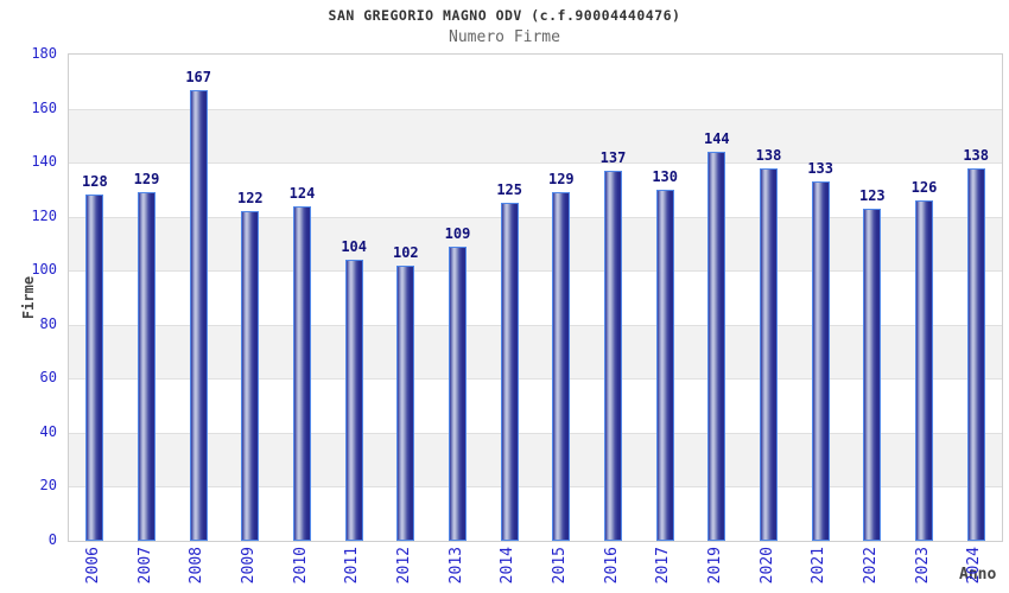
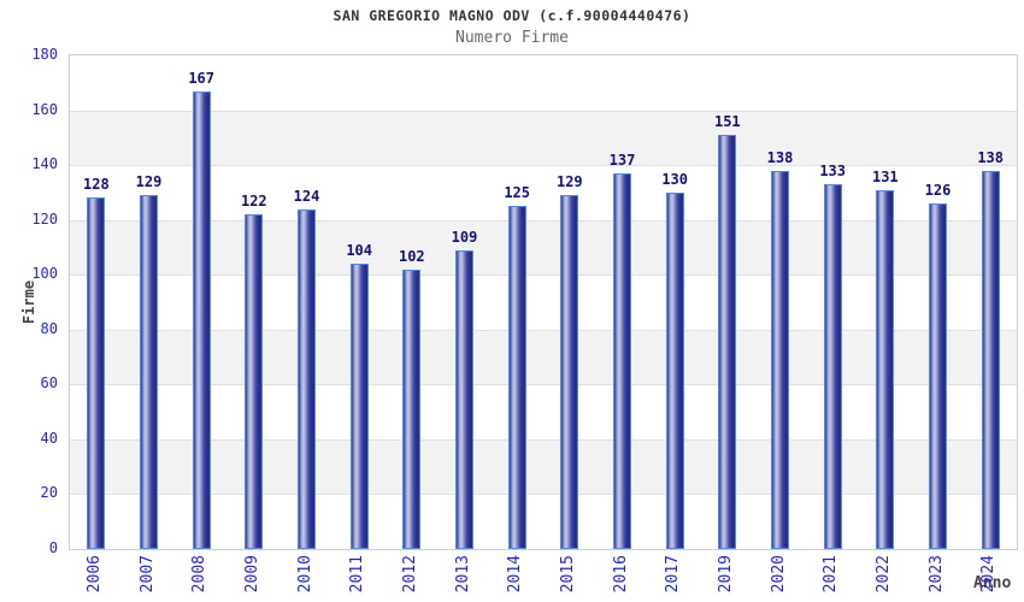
2019: 144 -> 151
2022: 123 -> 131
